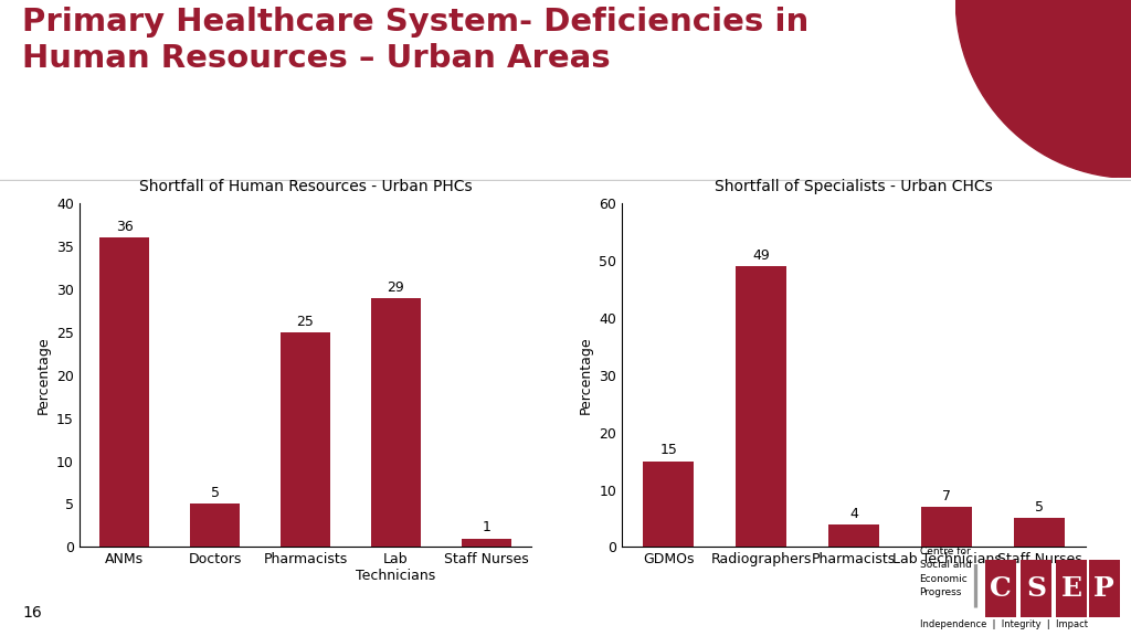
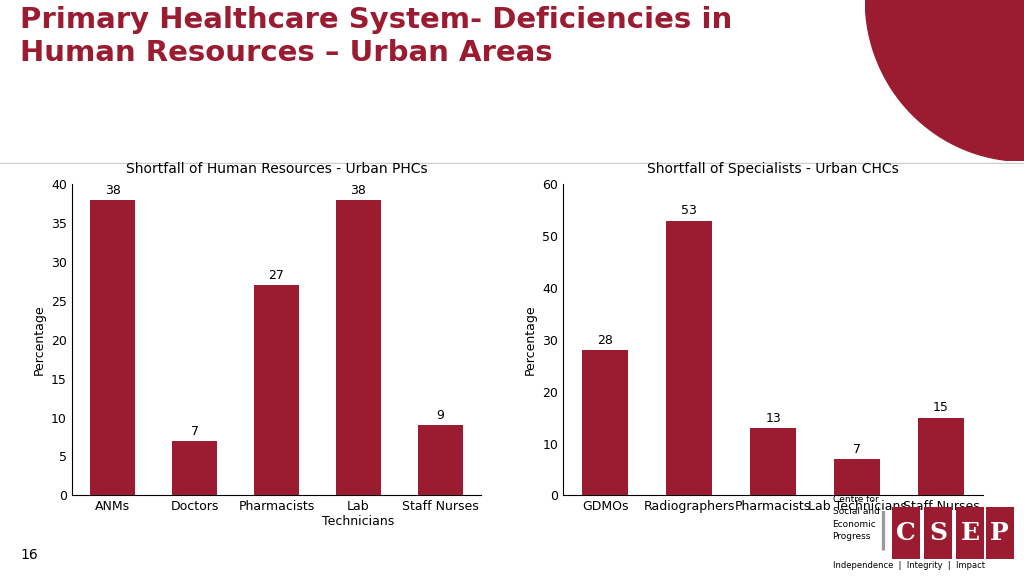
Shortfall of Human Resources - Urban PHCs/ANMs: 36 -> 38
Shortfall of Human Resources - Urban PHCs/Doctors: 5 -> 7
Shortfall of Human Resources - Urban PHCs/Pharmacists: 25 -> 27
Shortfall of Human Resources - Urban PHCs/Lab Technicians: 29 -> 38
Shortfall of Human Resources - Urban PHCs/Staff Nurses: 1 -> 9
Shortfall of Specialists - Urban CHCs/GDMOs: 15 -> 28
Shortfall of Specialists - Urban CHCs/Radiographers: 49 -> 53
Shortfall of Specialists - Urban CHCs/Pharmacists: 4 -> 13
Shortfall of Specialists - Urban CHCs/Staff Nurses: 5 -> 15
